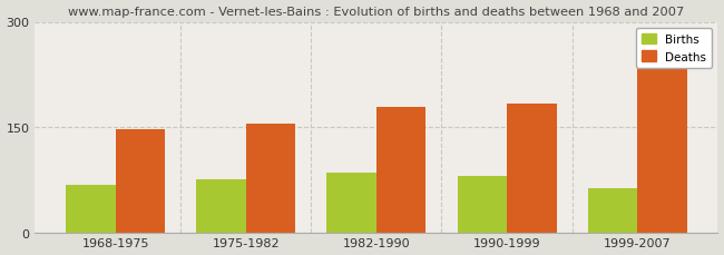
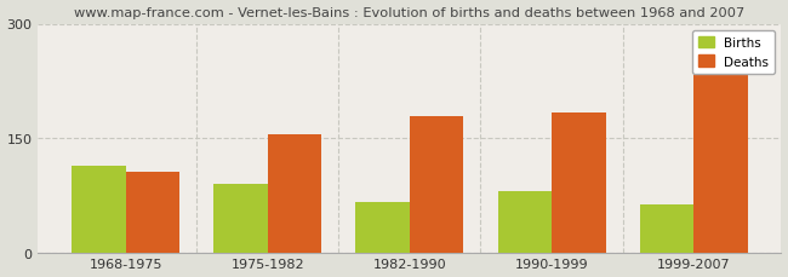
Births/1968-1975: 68 -> 114
Deaths/1968-1975: 147 -> 106
Births/1975-1982: 75 -> 90
Births/1982-1990: 85 -> 66
